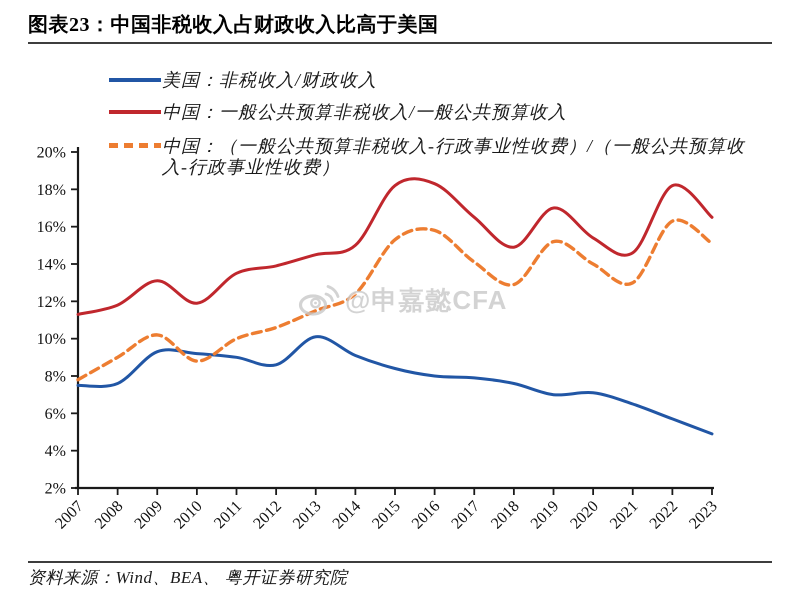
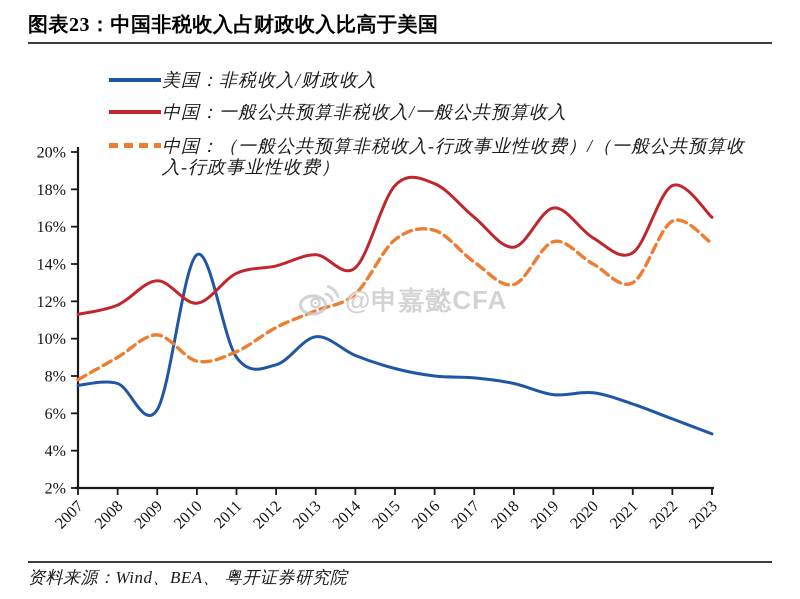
美国：非税收入/财政收入/2009: 9.3% -> 6.2%
美国：非税收入/财政收入/2010: 9.2% -> 14.5%
中国：（一般公共预算非税收入-行政事业性收费）/（一般公共预算收入-行政事业性收费）/2011: 10.0% -> 9.3%
中国：一般公共预算非税收入/一般公共预算收入/2014: 15.0% -> 13.8%
